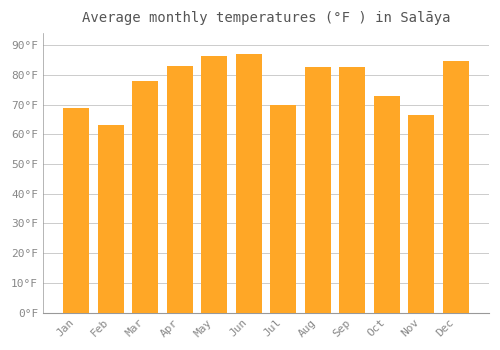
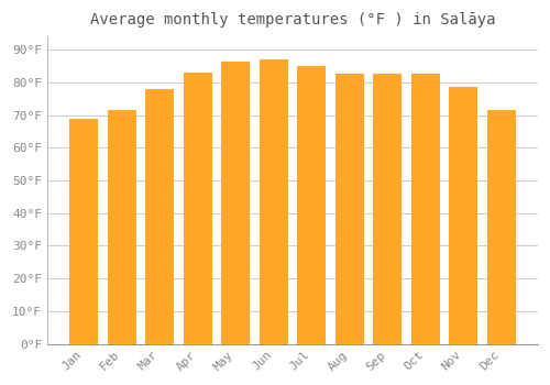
Feb: 63.0°F -> 71.5°F
Jul: 70.0°F -> 85.0°F
Oct: 73.0°F -> 82.5°F
Nov: 66.5°F -> 78.5°F
Dec: 84.5°F -> 71.5°F
